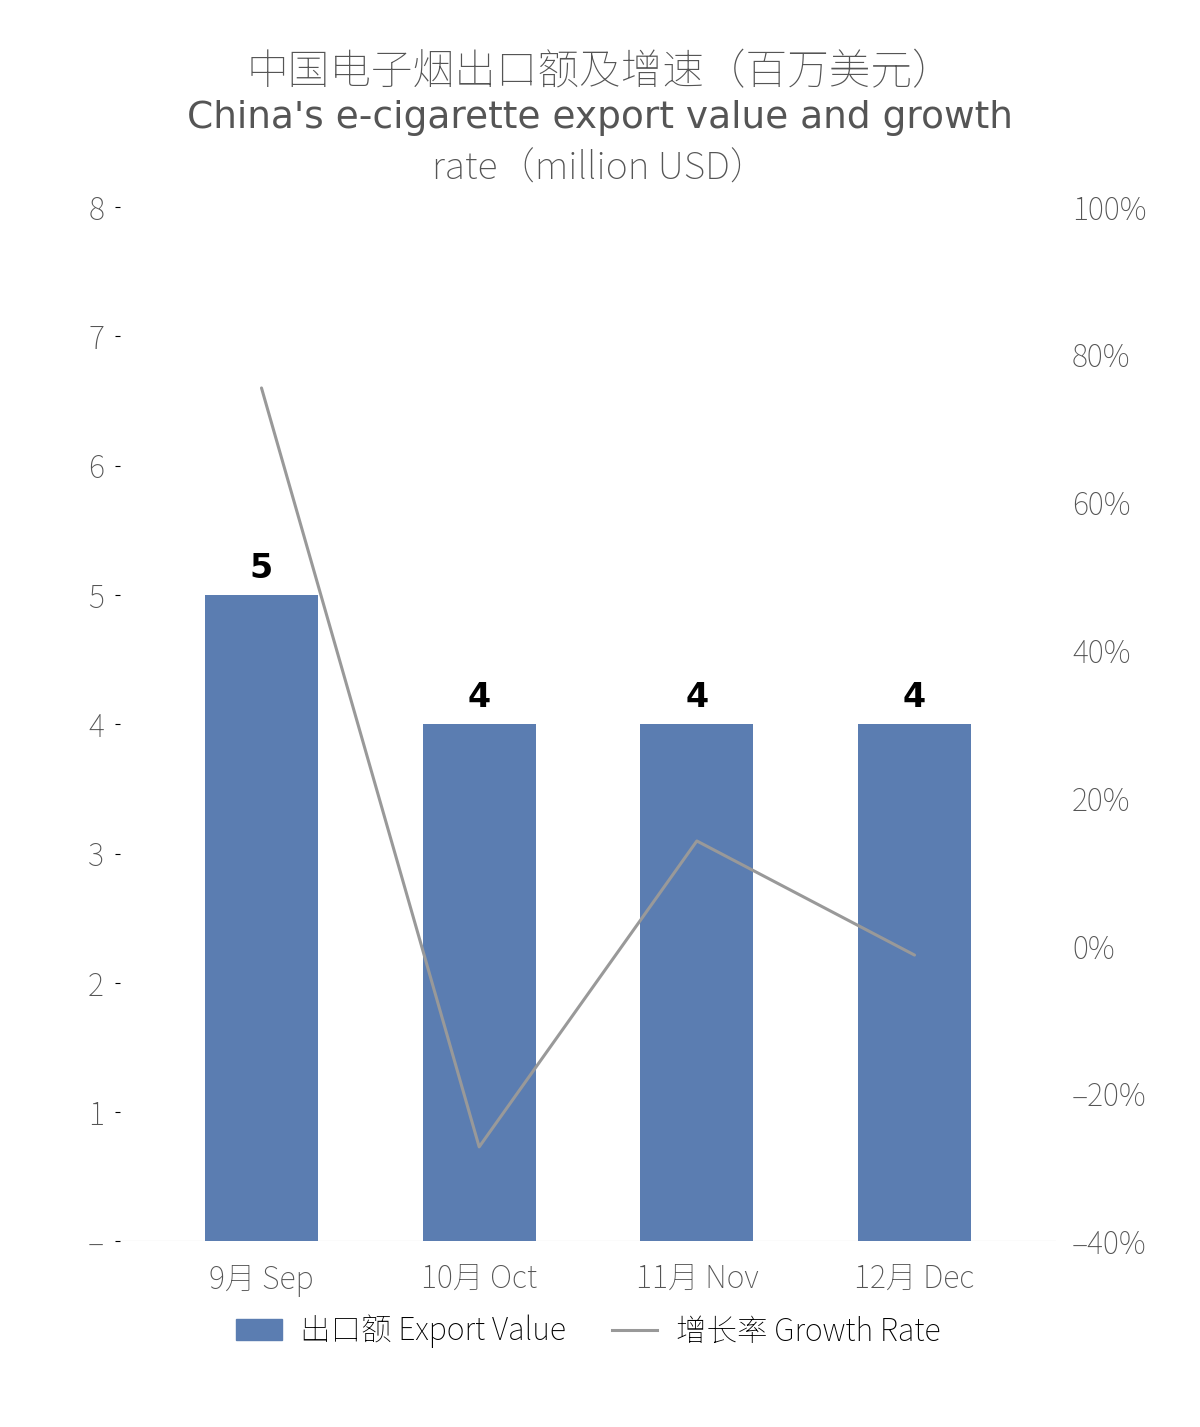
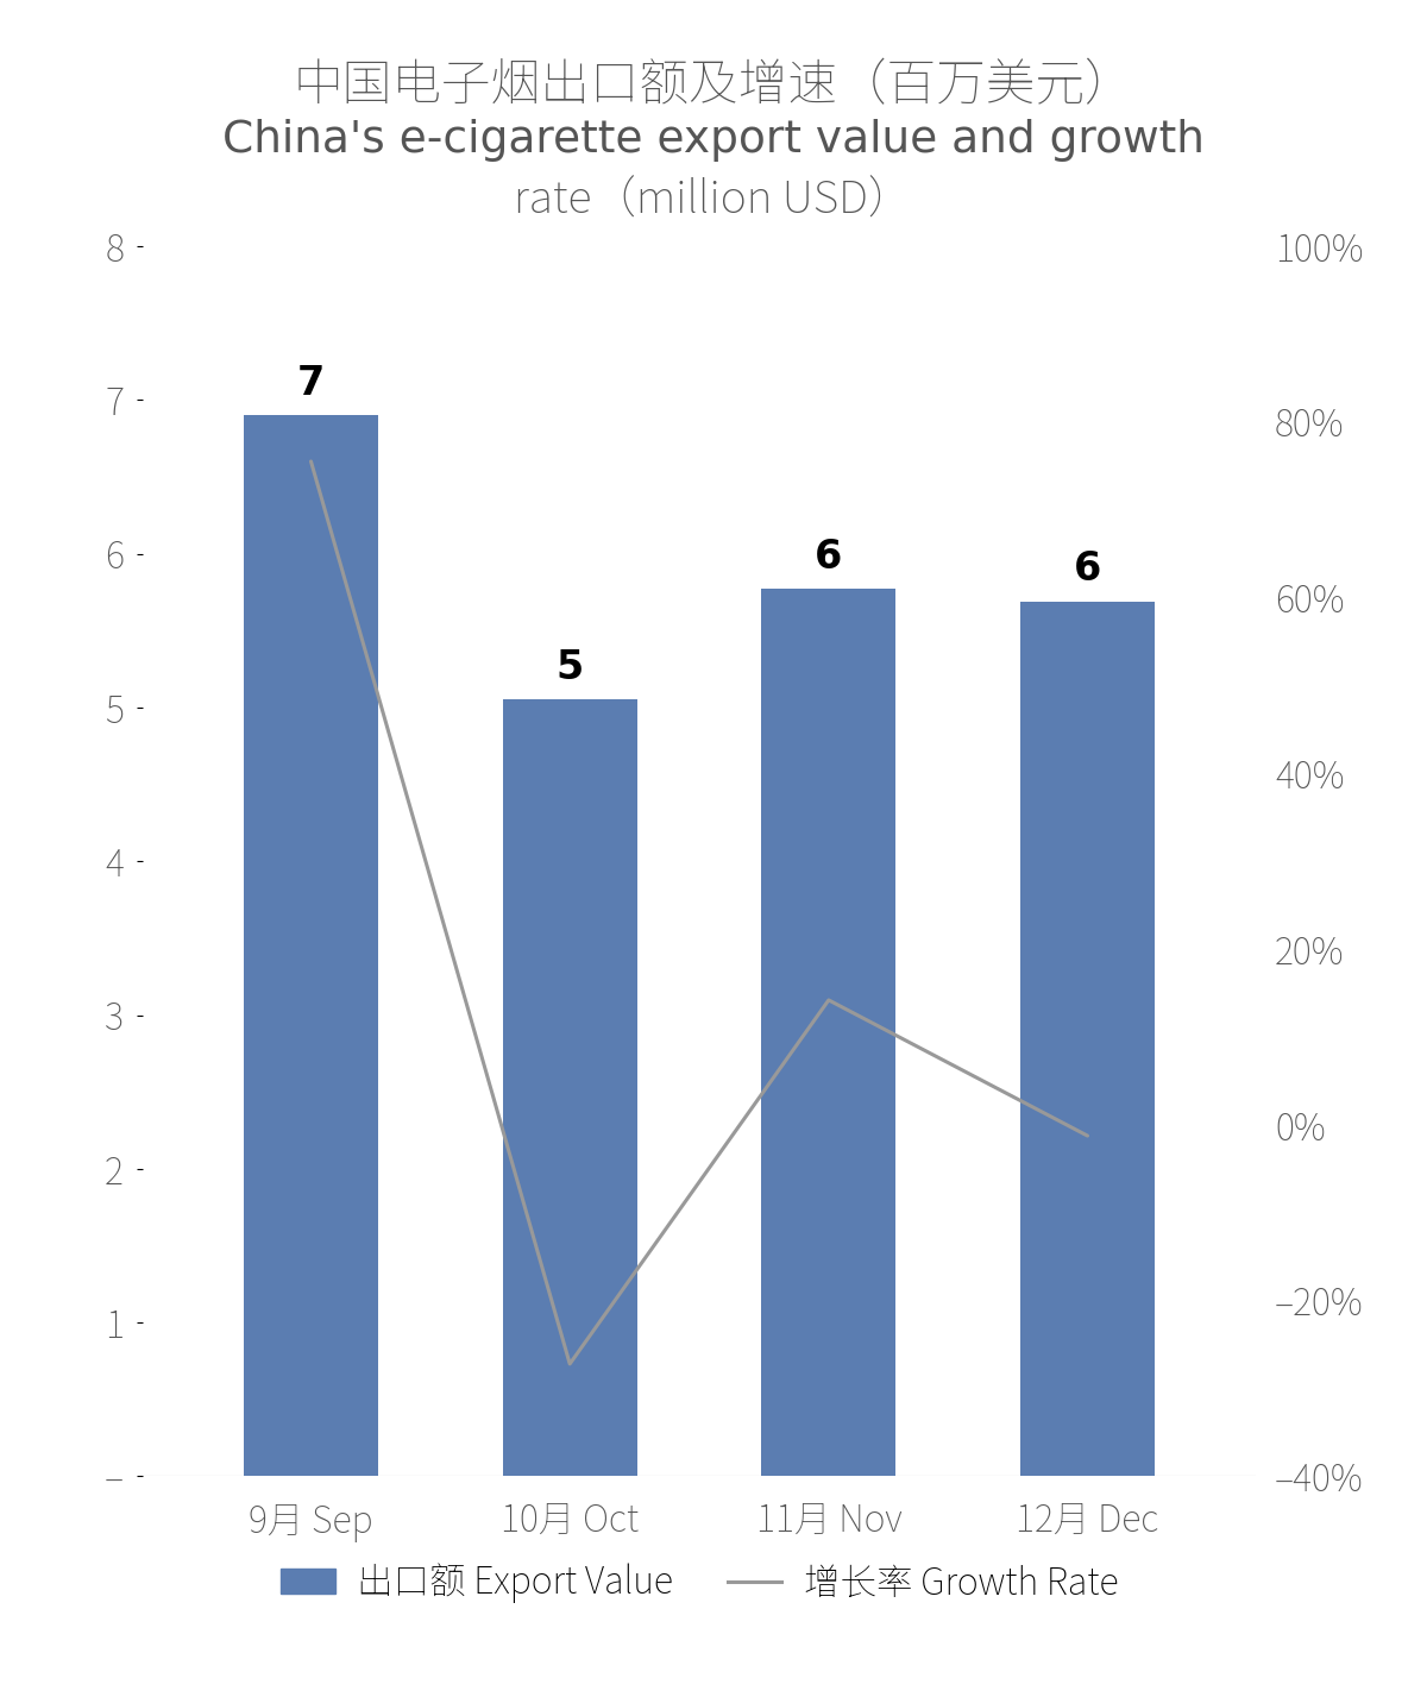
出口额 Export Value/9月 Sep: 5 -> 7
出口额 Export Value/10月 Oct: 4 -> 5
出口额 Export Value/11月 Nov: 4 -> 6
出口额 Export Value/12月 Dec: 4 -> 6
